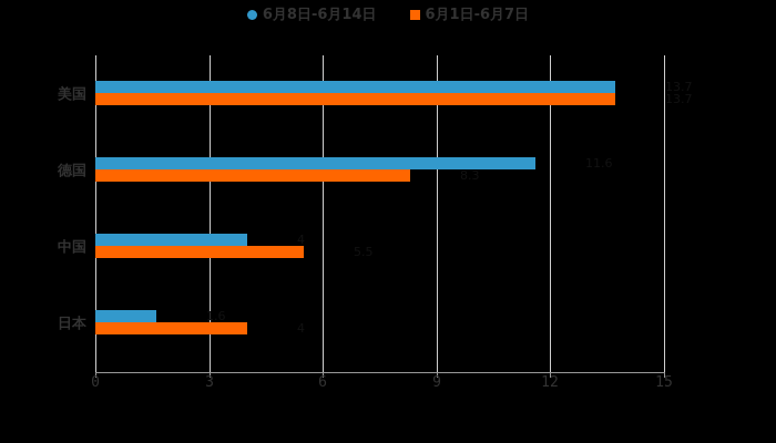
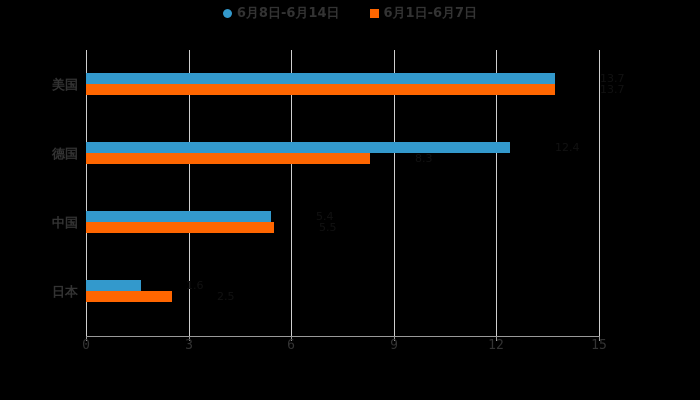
6月8日-6月14日/德国: 11.6 -> 12.4
6月8日-6月14日/中国: 4 -> 5.4
6月1日-6月7日/日本: 4 -> 2.5
